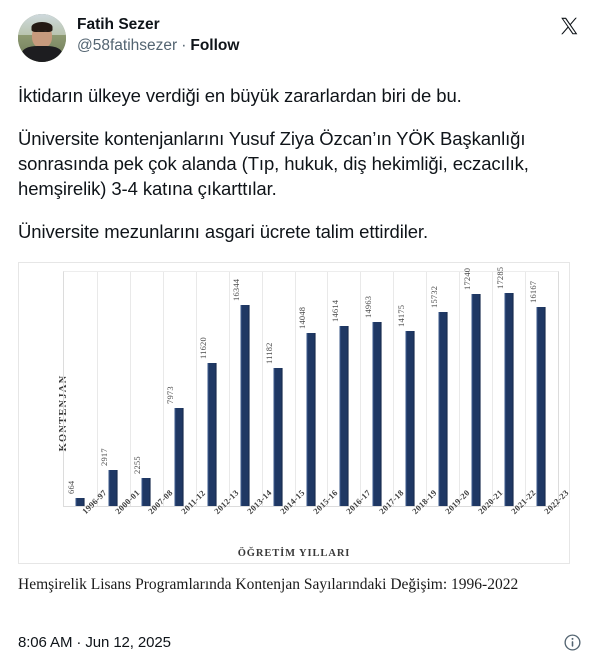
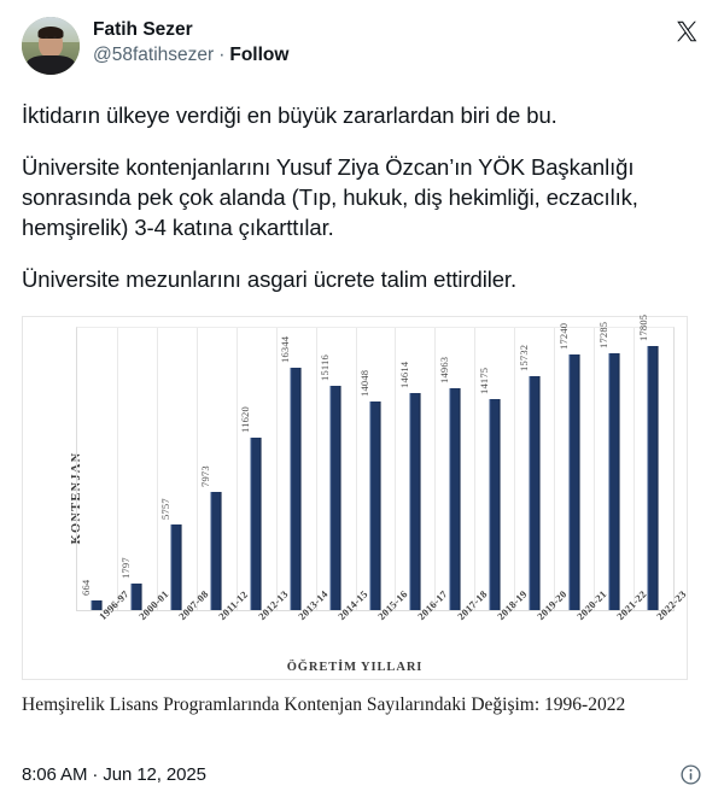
2000-01: 2917 -> 1797
2007-08: 2255 -> 5757
2014-15: 11182 -> 15116
2022-23: 16167 -> 17805
